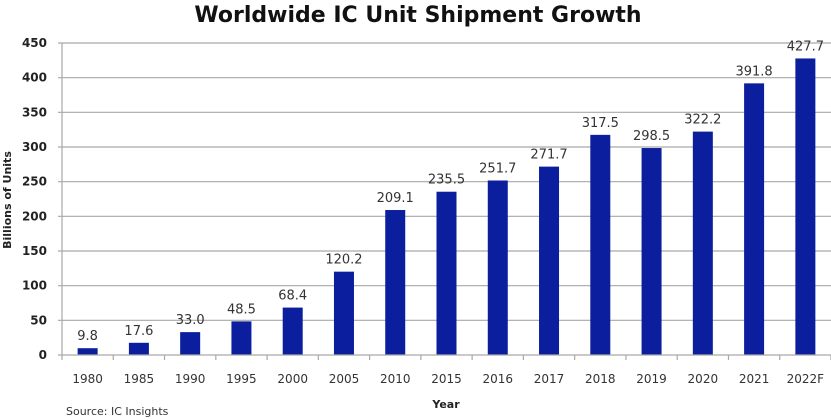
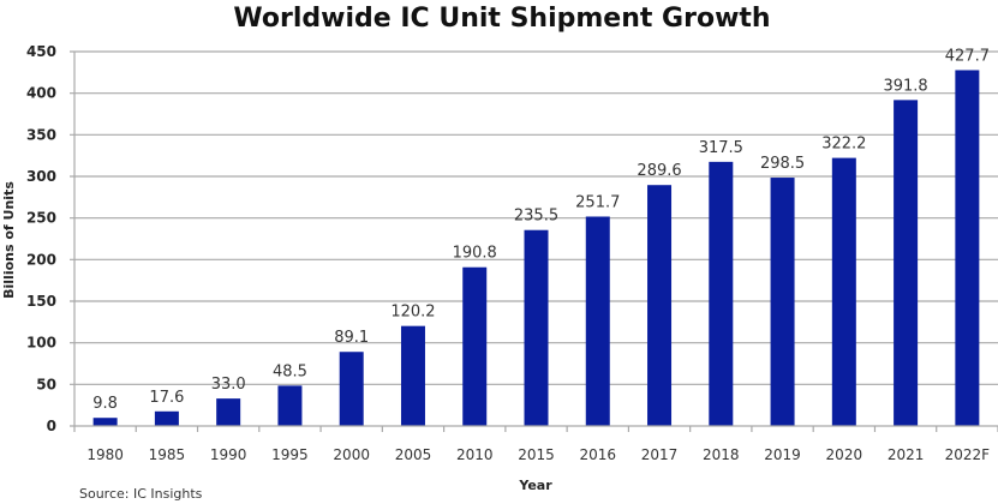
2000: 68.4 -> 89.1
2010: 209.1 -> 190.8
2017: 271.7 -> 289.6
